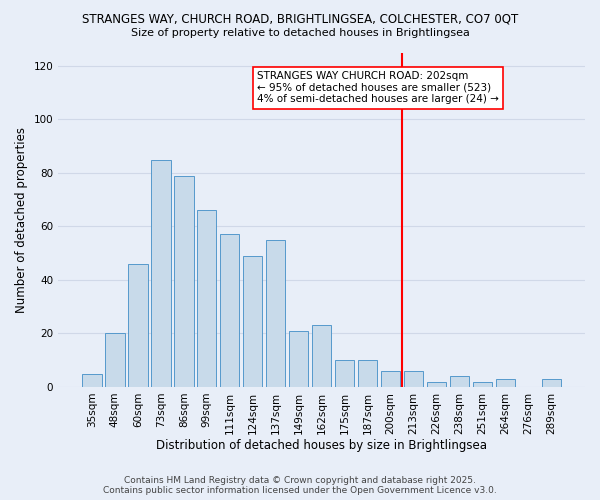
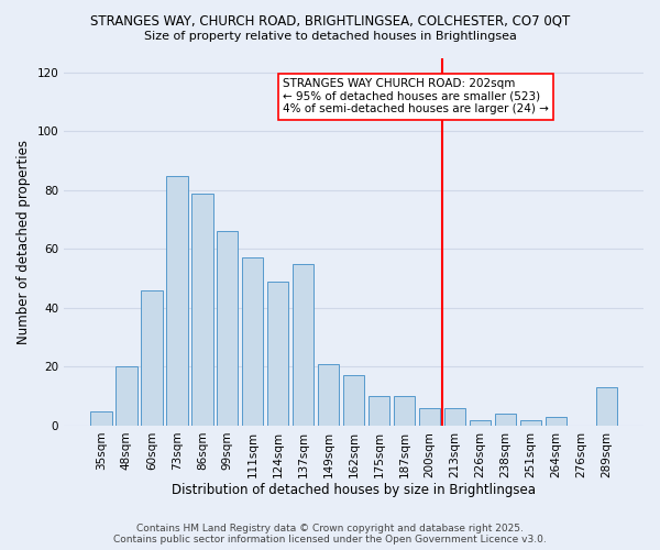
162sqm: 23 -> 17
289sqm: 3 -> 13
